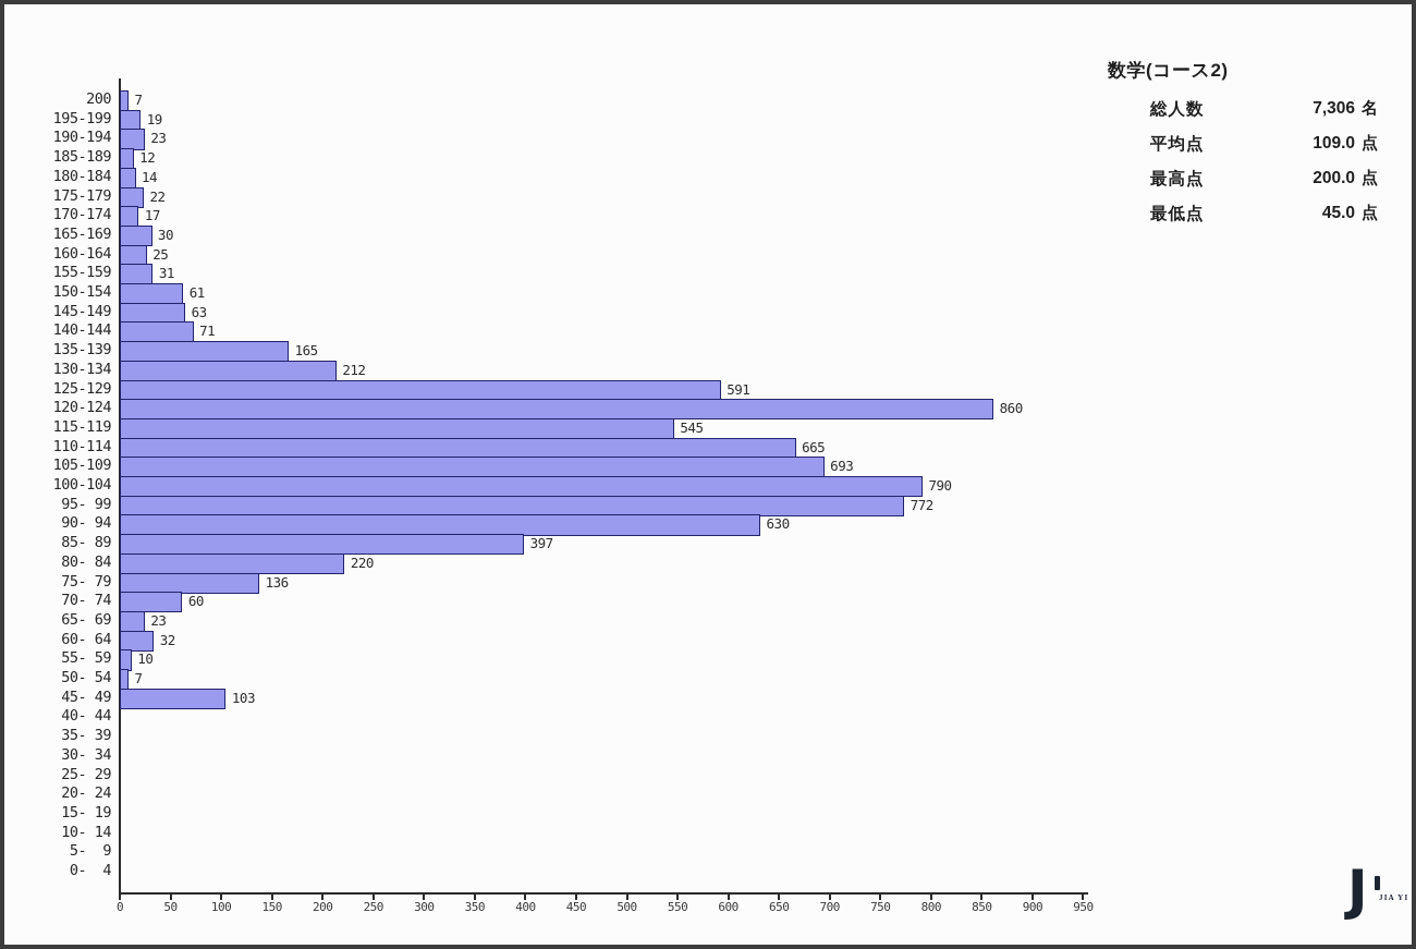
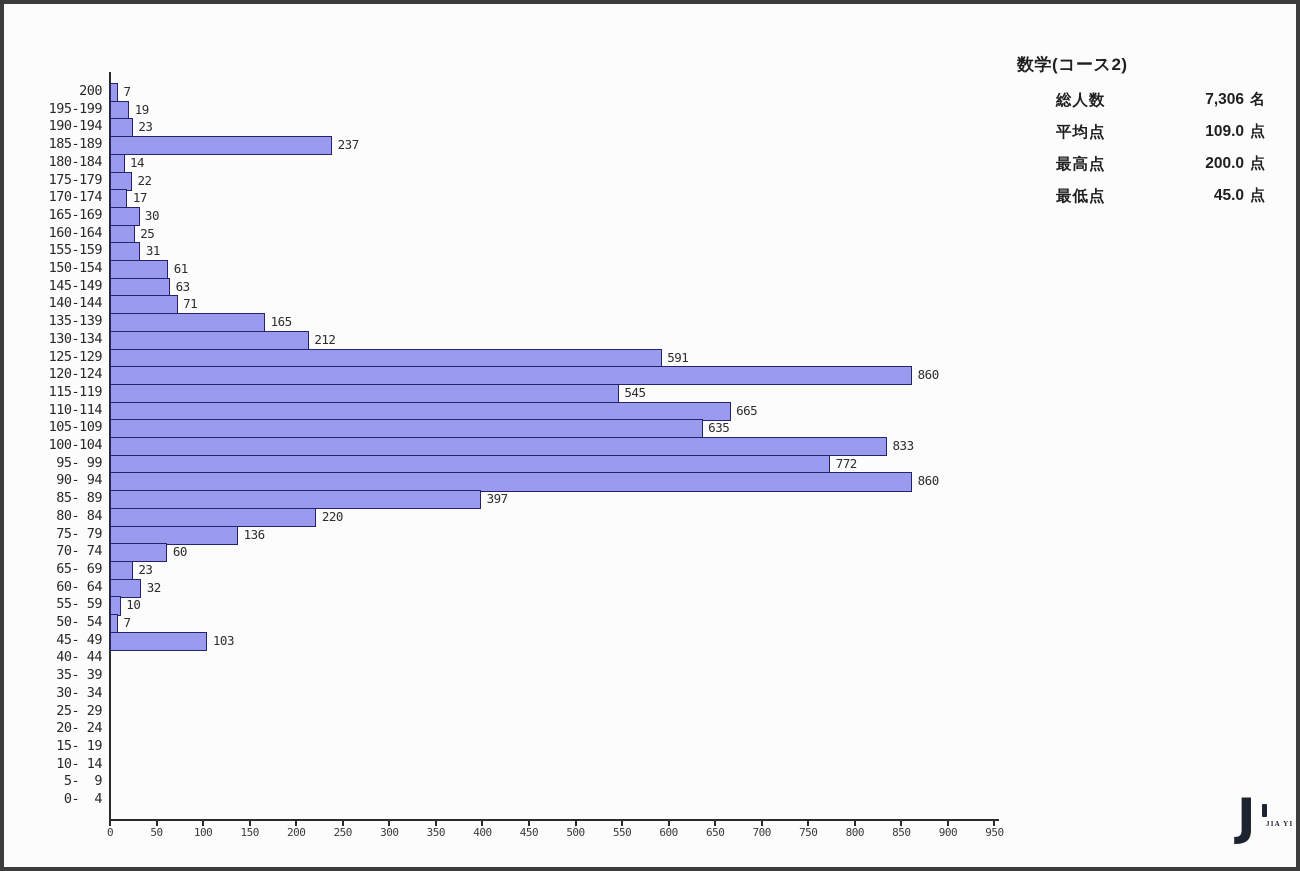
185-189: 12 -> 237
105-109: 693 -> 635
100-104: 790 -> 833
90- 94: 630 -> 860
